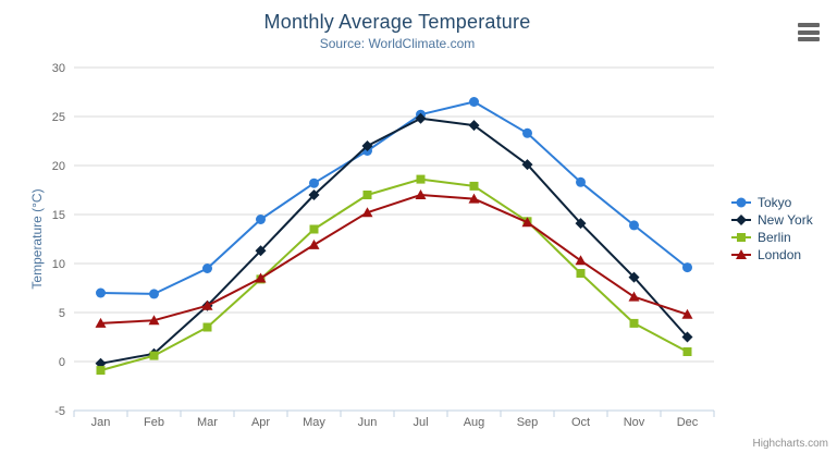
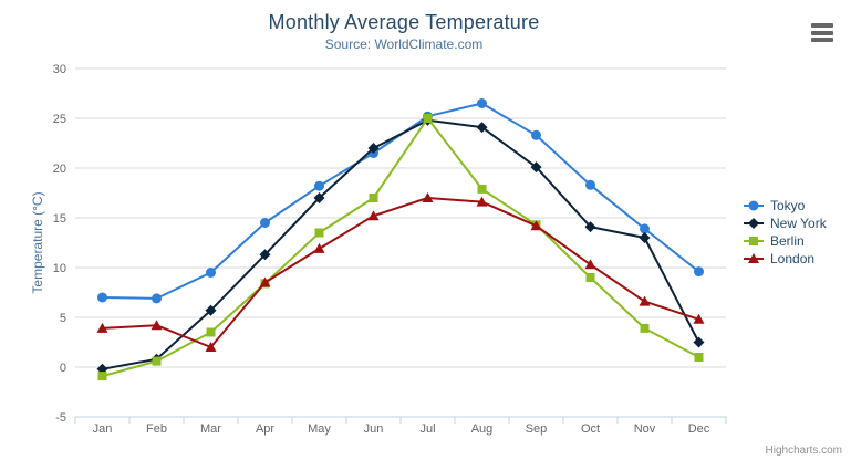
London/Mar: 6 -> 2
Berlin/Jul: 19 -> 25
New York/Nov: 9 -> 13
